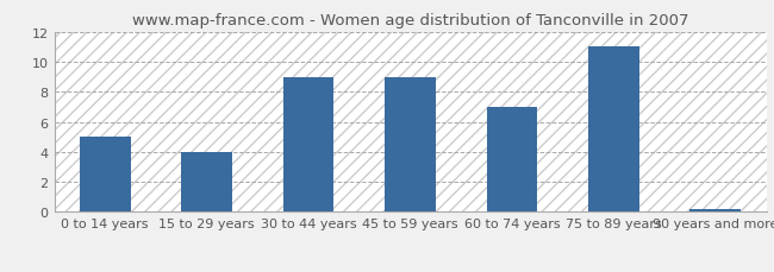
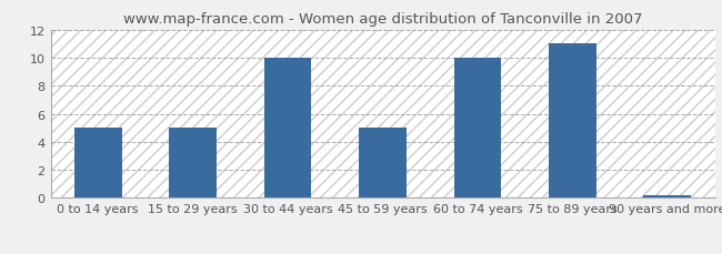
15 to 29 years: 4.0 -> 5.0
30 to 44 years: 9.0 -> 10.0
45 to 59 years: 9.0 -> 5.0
60 to 74 years: 7.0 -> 10.0
